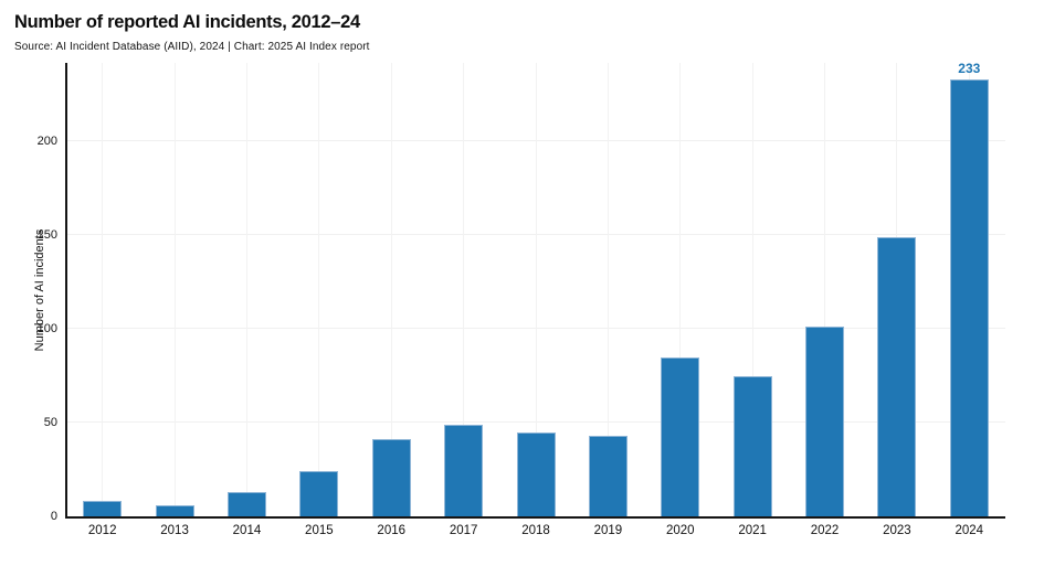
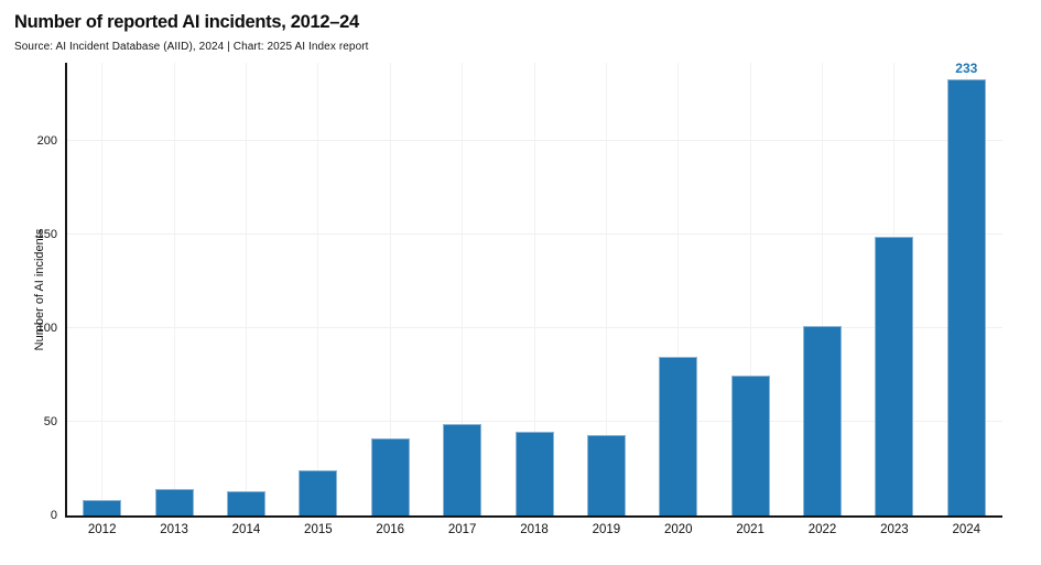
2013: 6 -> 14
